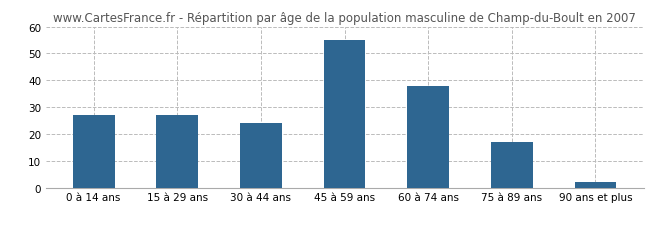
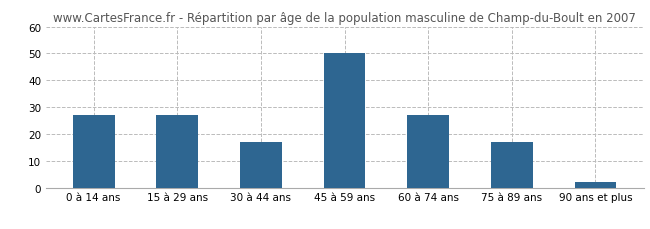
30 à 44 ans: 24 -> 17
45 à 59 ans: 55 -> 50
60 à 74 ans: 38 -> 27
